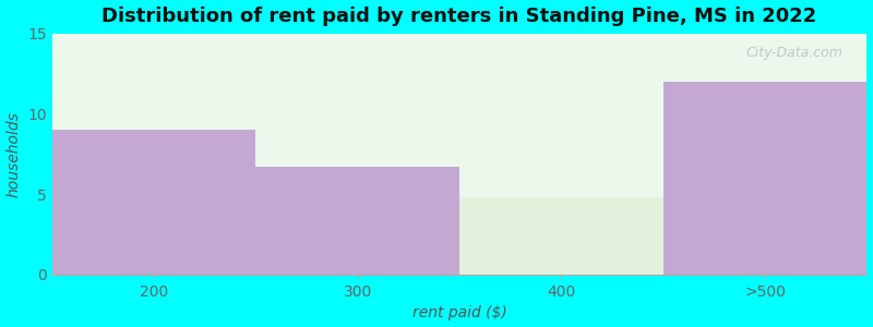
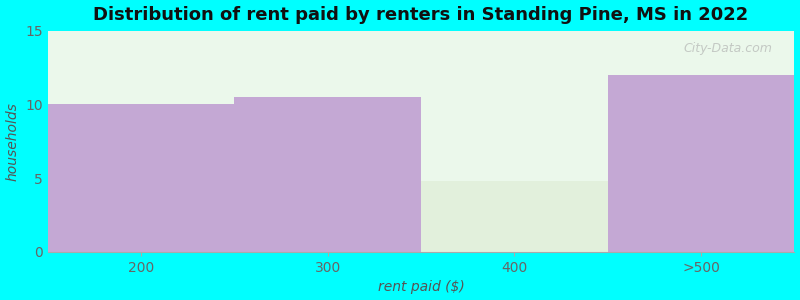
200: 9.0 -> 10.0
300: 6.7 -> 10.5
